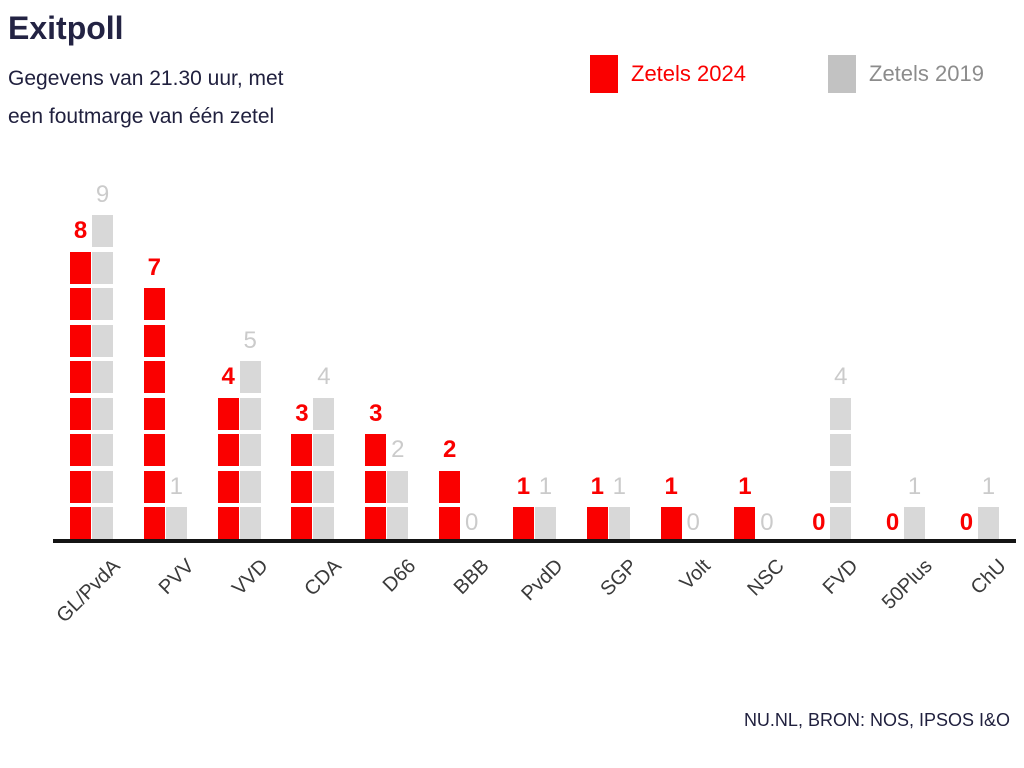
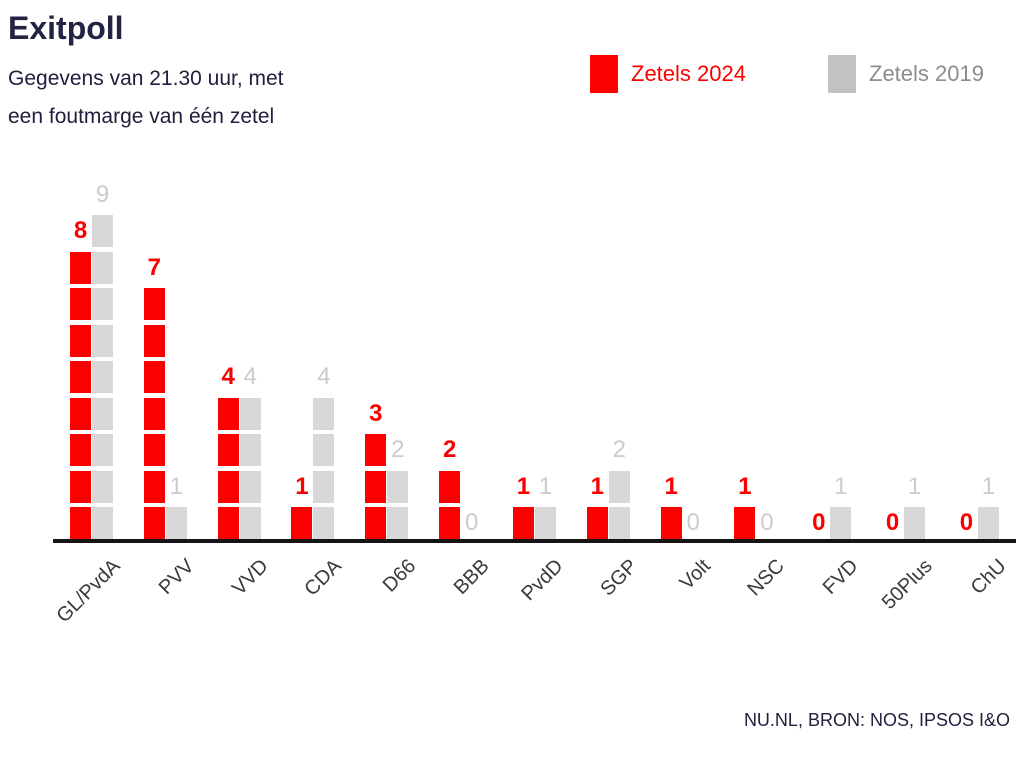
Zetels 2019/VVD: 5 -> 4
Zetels 2024/CDA: 3 -> 1
Zetels 2019/SGP: 1 -> 2
Zetels 2019/FVD: 4 -> 1
